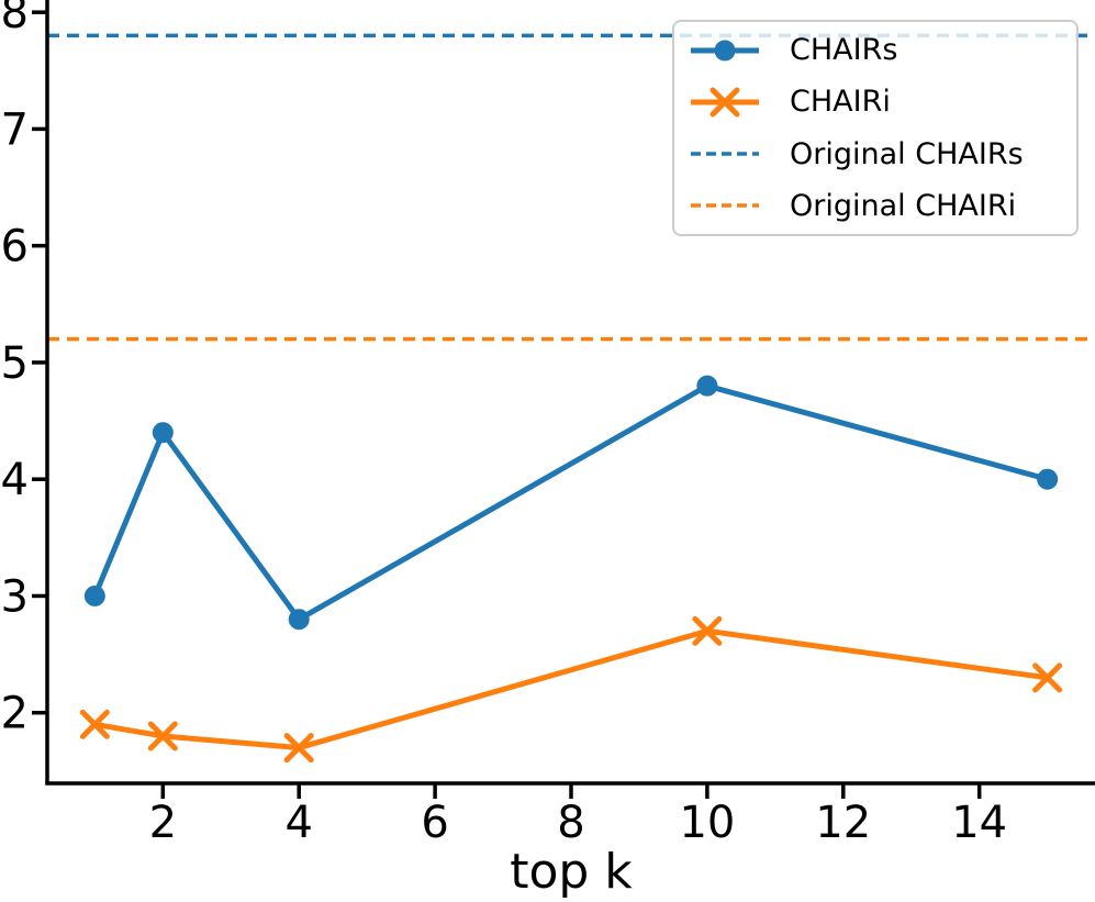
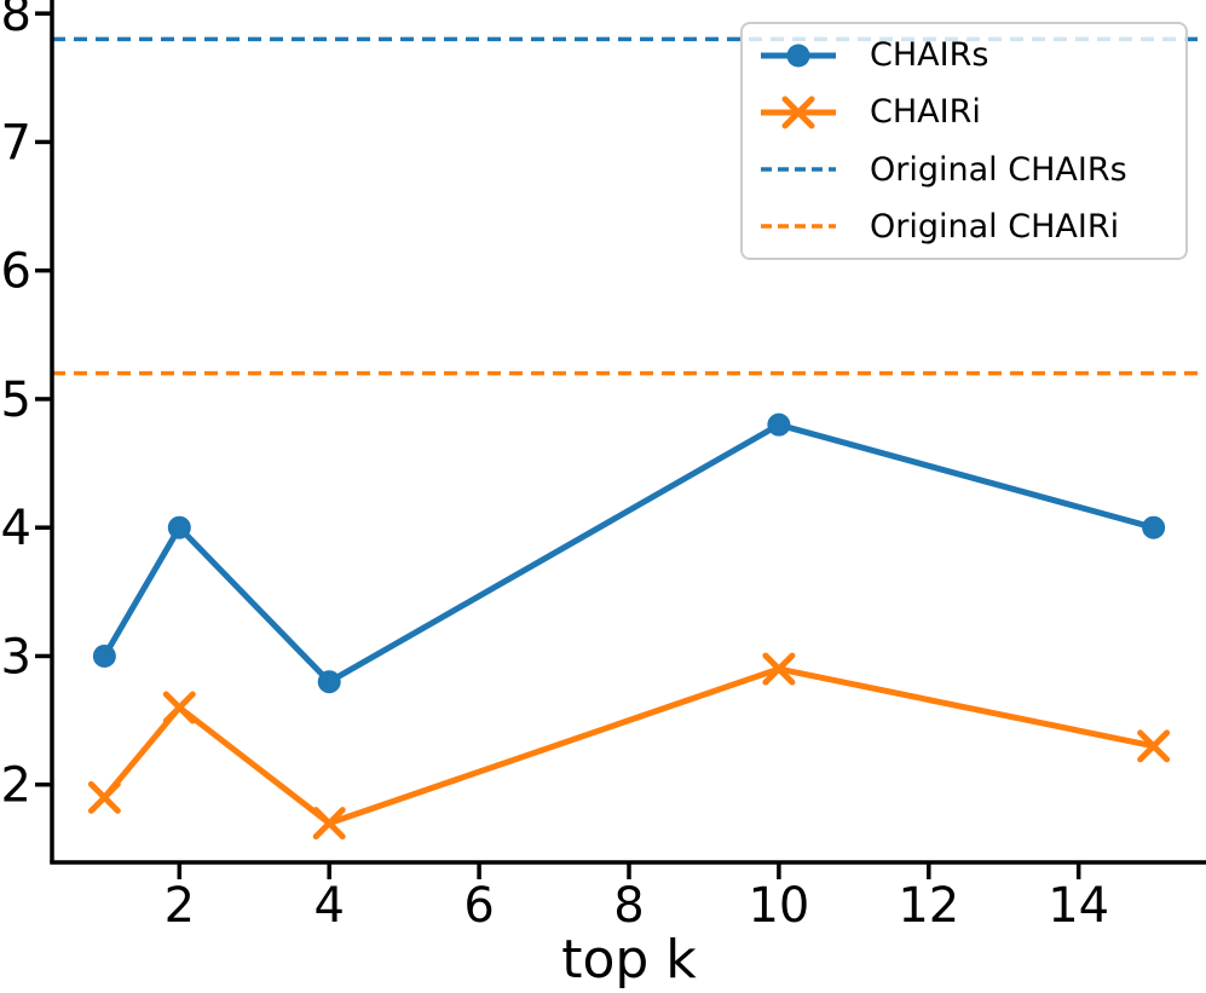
CHAIRs/2: 4.4 -> 4.0
CHAIRi/2: 1.8 -> 2.6
CHAIRi/10: 2.7 -> 2.9
